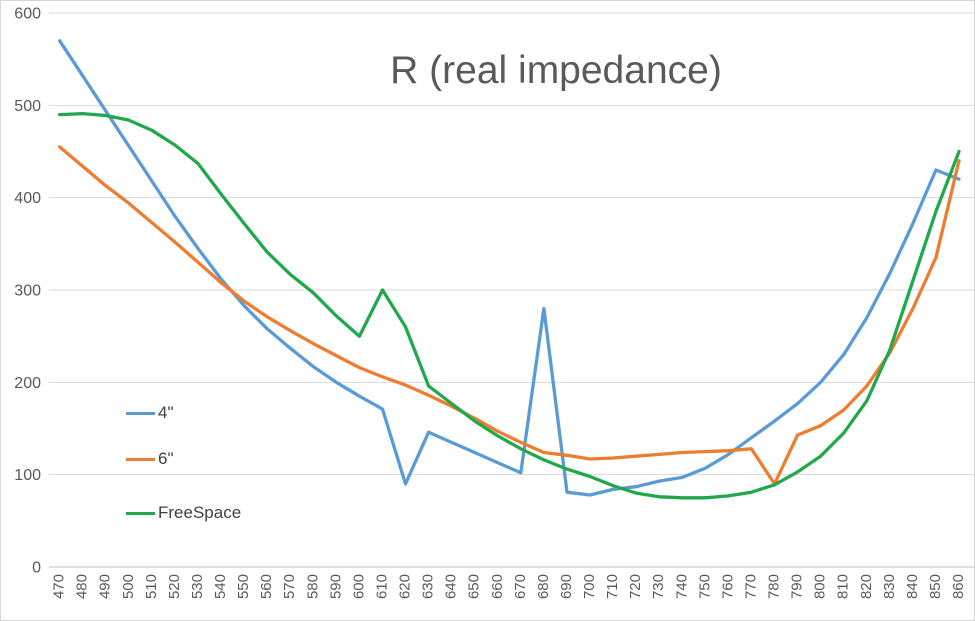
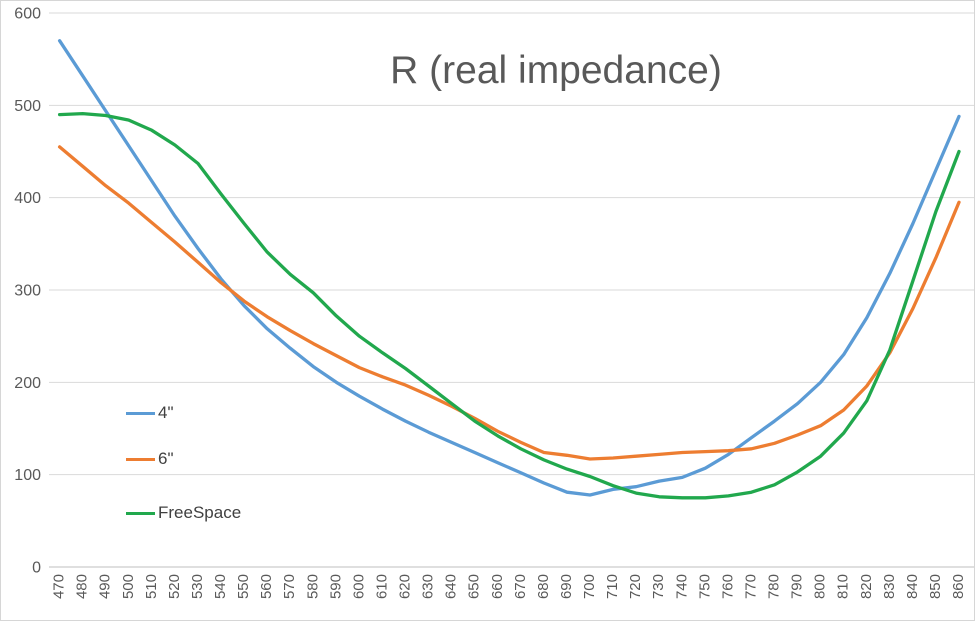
FreeSpace/610: 300 -> 230
4"/620: 90 -> 160
FreeSpace/620: 260 -> 220
4"/680: 280 -> 90
6"/780: 90 -> 130
4"/860: 420 -> 490
6"/860: 440 -> 400
